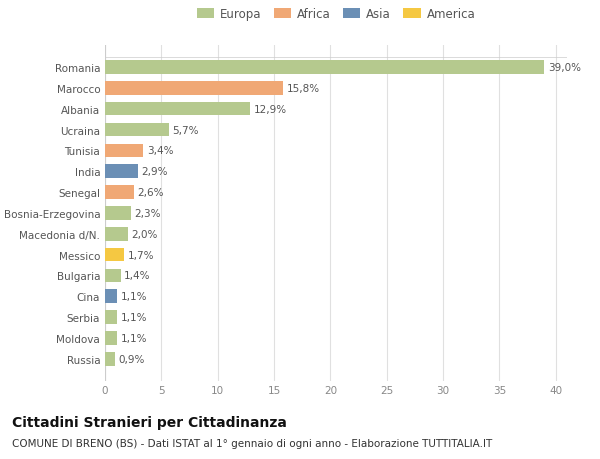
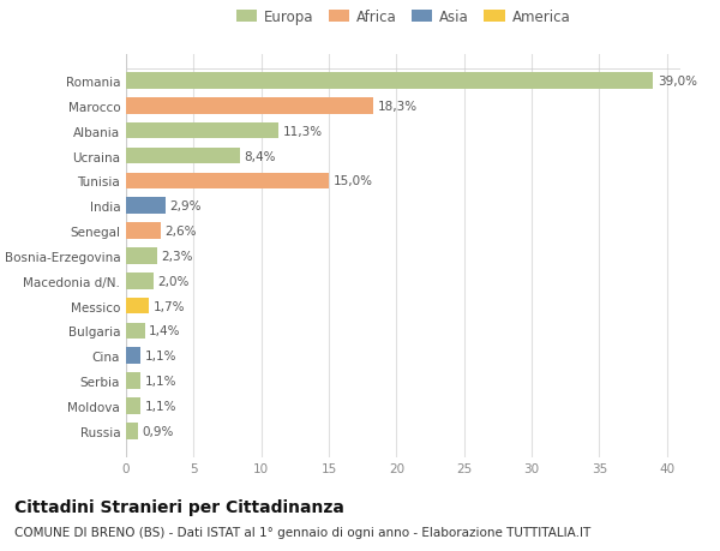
Marocco: 15,8% -> 18,3%
Albania: 12,9% -> 11,3%
Ucraina: 5,7% -> 8,4%
Tunisia: 3,4% -> 15,0%
